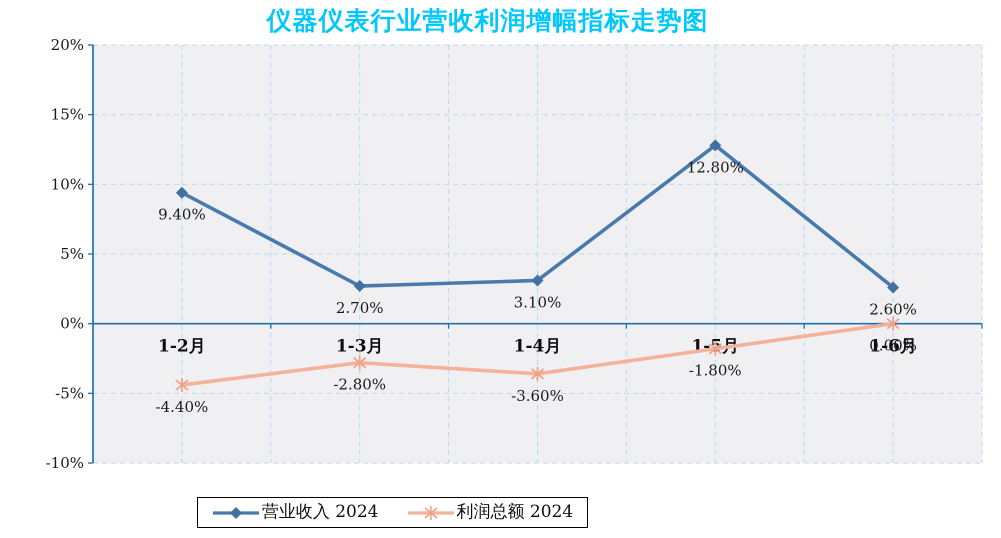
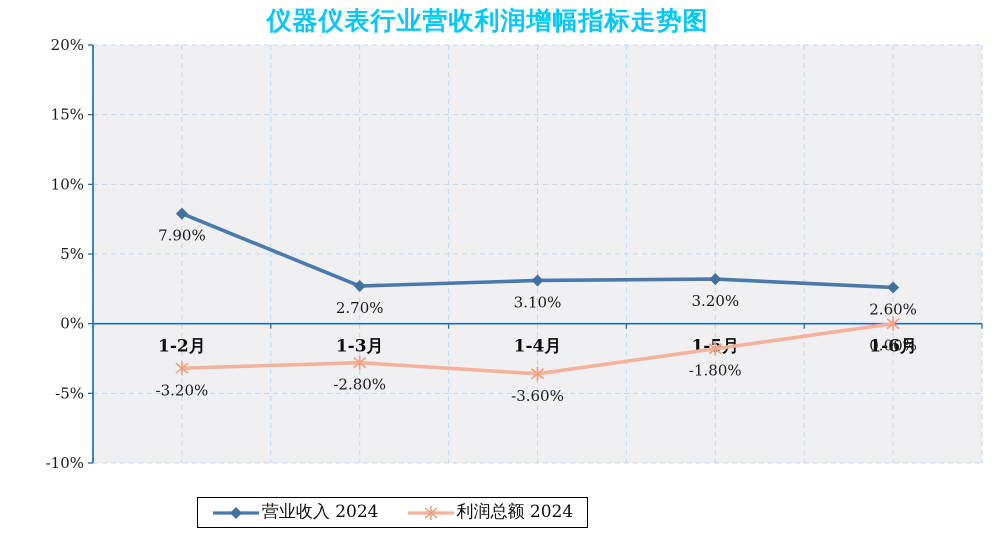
营业收入 2024/1-2月: 9.40% -> 7.90%
利润总额 2024/1-2月: -4.40% -> -3.20%
营业收入 2024/1-5月: 12.80% -> 3.20%
